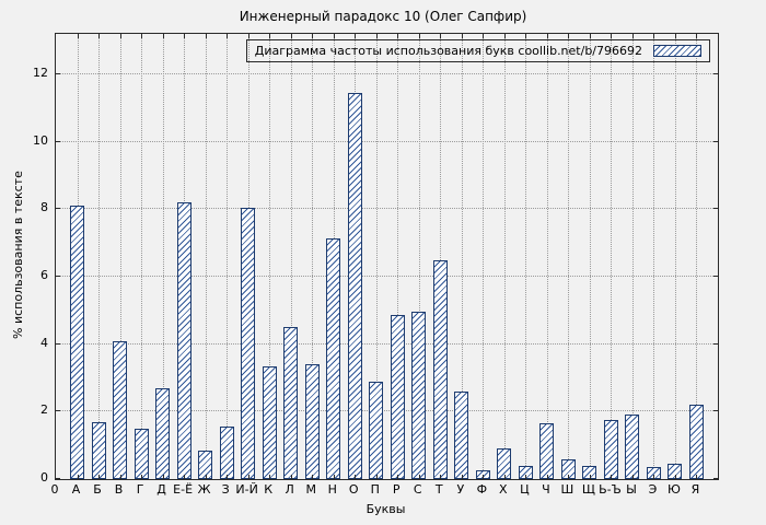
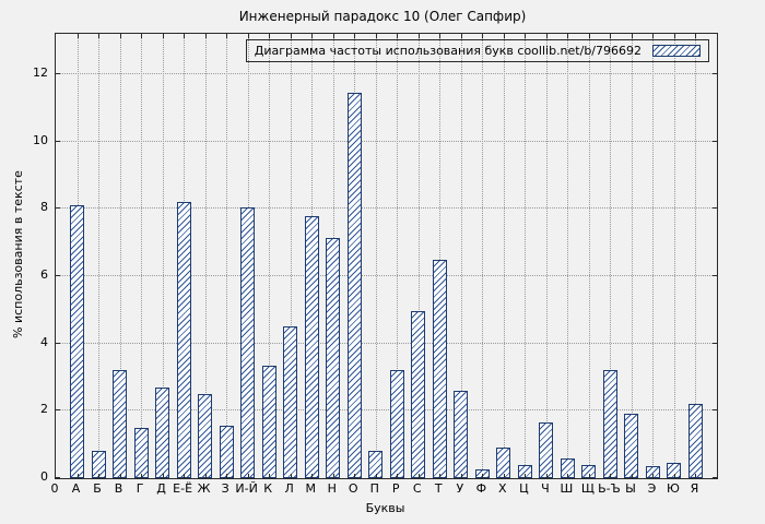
Б: 1.7 -> 0.8
В: 4.1 -> 3.2
Ж: 0.8 -> 2.5
М: 3.4 -> 7.8
П: 2.9 -> 0.8
Р: 4.8 -> 3.2
Ь-Ъ: 1.8 -> 3.2
